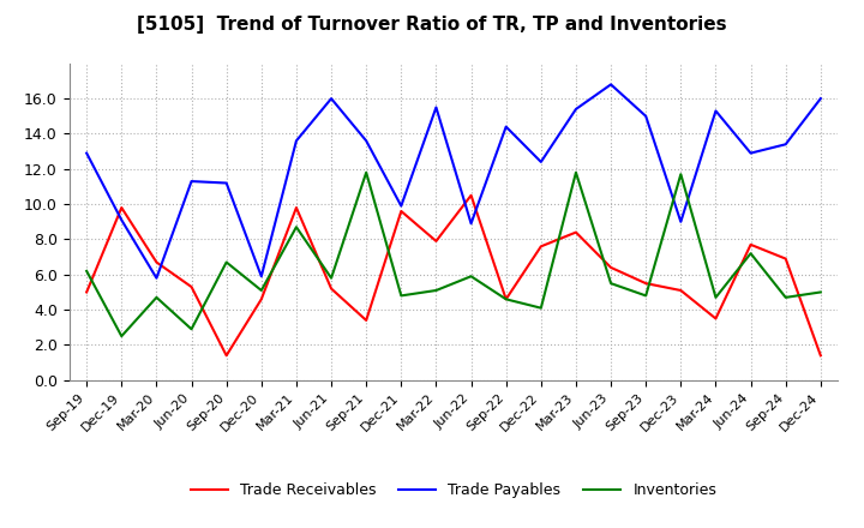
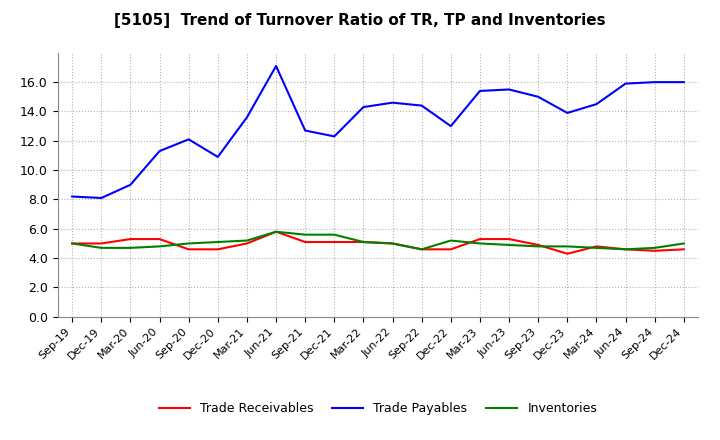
Trade Payables/Sep-19: 12.9 -> 8.2
Inventories/Sep-19: 6.2 -> 5.0
Trade Receivables/Dec-19: 9.8 -> 5.0
Trade Payables/Dec-19: 9.1 -> 8.1
Inventories/Dec-19: 2.5 -> 4.7
Trade Receivables/Mar-20: 6.7 -> 5.3
Trade Payables/Mar-20: 5.8 -> 9.0
Inventories/Jun-20: 2.9 -> 4.8
Trade Receivables/Sep-20: 1.4 -> 4.6
Trade Payables/Sep-20: 11.2 -> 12.1
Inventories/Sep-20: 6.7 -> 5.0
Trade Payables/Dec-20: 5.9 -> 10.9
Trade Receivables/Mar-21: 9.8 -> 5.0
Inventories/Mar-21: 8.7 -> 5.2
Trade Receivables/Jun-21: 5.2 -> 5.8
Trade Payables/Jun-21: 16.0 -> 17.1
Trade Receivables/Sep-21: 3.4 -> 5.1
Trade Payables/Sep-21: 13.6 -> 12.7
Inventories/Sep-21: 11.8 -> 5.6
Trade Receivables/Dec-21: 9.6 -> 5.1
Trade Payables/Dec-21: 9.9 -> 12.3
Inventories/Dec-21: 4.8 -> 5.6
Trade Receivables/Mar-22: 7.9 -> 5.1
Trade Payables/Mar-22: 15.5 -> 14.3
Trade Receivables/Jun-22: 10.5 -> 5.0
Trade Payables/Jun-22: 8.9 -> 14.6
Inventories/Jun-22: 5.9 -> 5.0
Trade Receivables/Dec-22: 7.6 -> 4.6
Trade Payables/Dec-22: 12.4 -> 13.0
Inventories/Dec-22: 4.1 -> 5.2
Trade Receivables/Mar-23: 8.4 -> 5.3
Inventories/Mar-23: 11.8 -> 5.0
Trade Receivables/Jun-23: 6.4 -> 5.3
Trade Payables/Jun-23: 16.8 -> 15.5
Inventories/Jun-23: 5.5 -> 4.9
Trade Receivables/Sep-23: 5.5 -> 4.9
Trade Receivables/Dec-23: 5.1 -> 4.3
Trade Payables/Dec-23: 9.0 -> 13.9
Inventories/Dec-23: 11.7 -> 4.8
Trade Receivables/Mar-24: 3.5 -> 4.8
Trade Payables/Mar-24: 15.3 -> 14.5
Trade Receivables/Jun-24: 7.7 -> 4.6
Trade Payables/Jun-24: 12.9 -> 15.9
Inventories/Jun-24: 7.2 -> 4.6
Trade Receivables/Sep-24: 6.9 -> 4.5
Trade Payables/Sep-24: 13.4 -> 16.0
Trade Receivables/Dec-24: 1.4 -> 4.6
